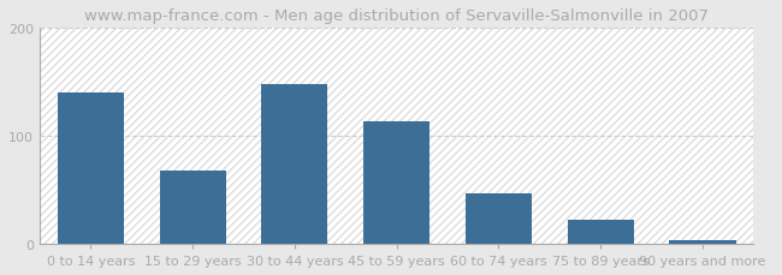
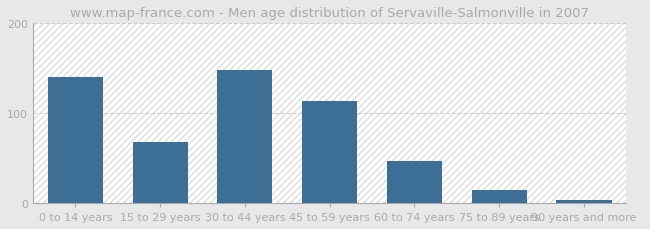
75 to 89 years: 22 -> 15
